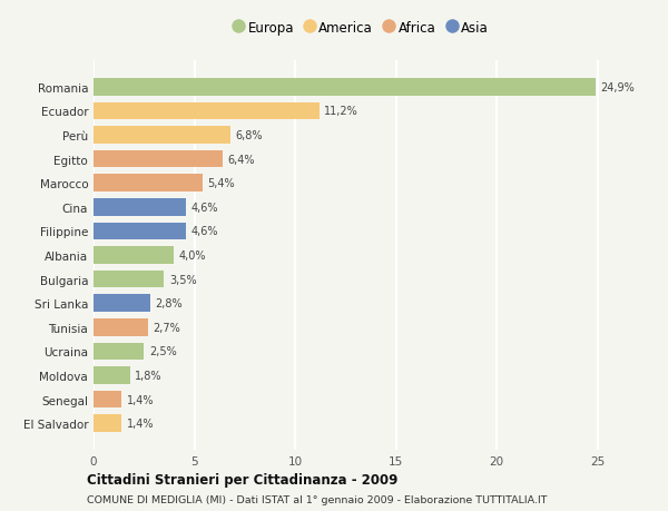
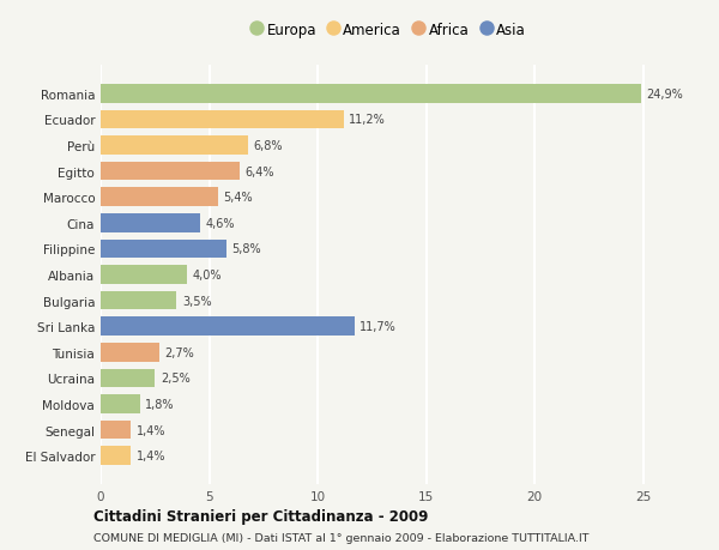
Filippine: 4,6% -> 5,8%
Sri Lanka: 2,8% -> 11,7%
